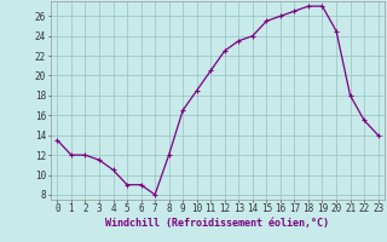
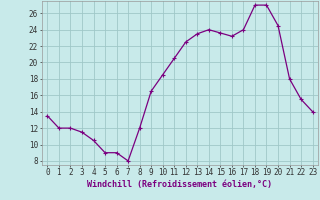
15: 25.5 -> 23.6
16: 26.0 -> 23.2
17: 26.5 -> 24.0
